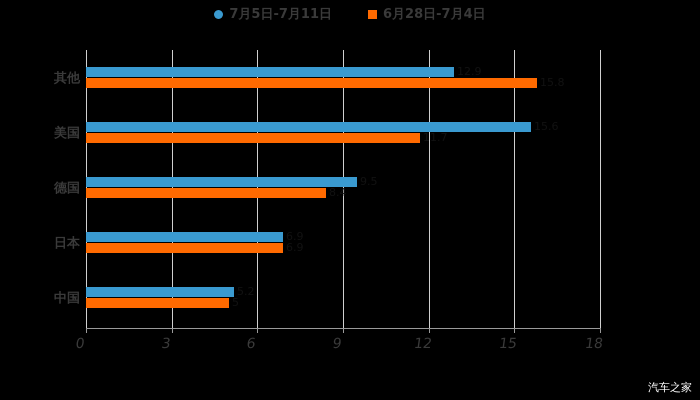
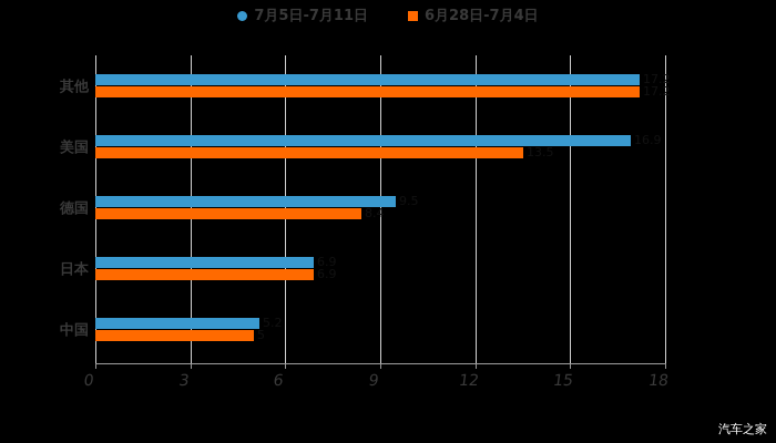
7月5日-7月11日/其他: 12.9 -> 17.2
6月28日-7月4日/其他: 15.8 -> 17.2
7月5日-7月11日/美国: 15.6 -> 16.9
6月28日-7月4日/美国: 11.7 -> 13.5
